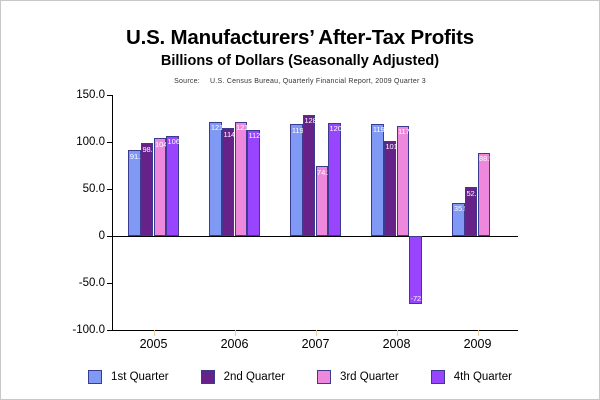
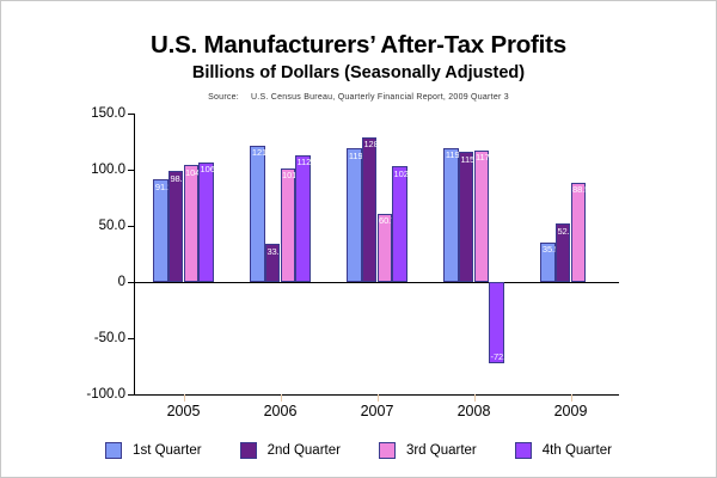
2nd Quarter/2006: 114.7 -> 33.9
3rd Quarter/2006: 121.4 -> 101.2
3rd Quarter/2007: 74.2 -> 60.7
4th Quarter/2007: 120.7 -> 102.8
2nd Quarter/2008: 101.5 -> 115.7
